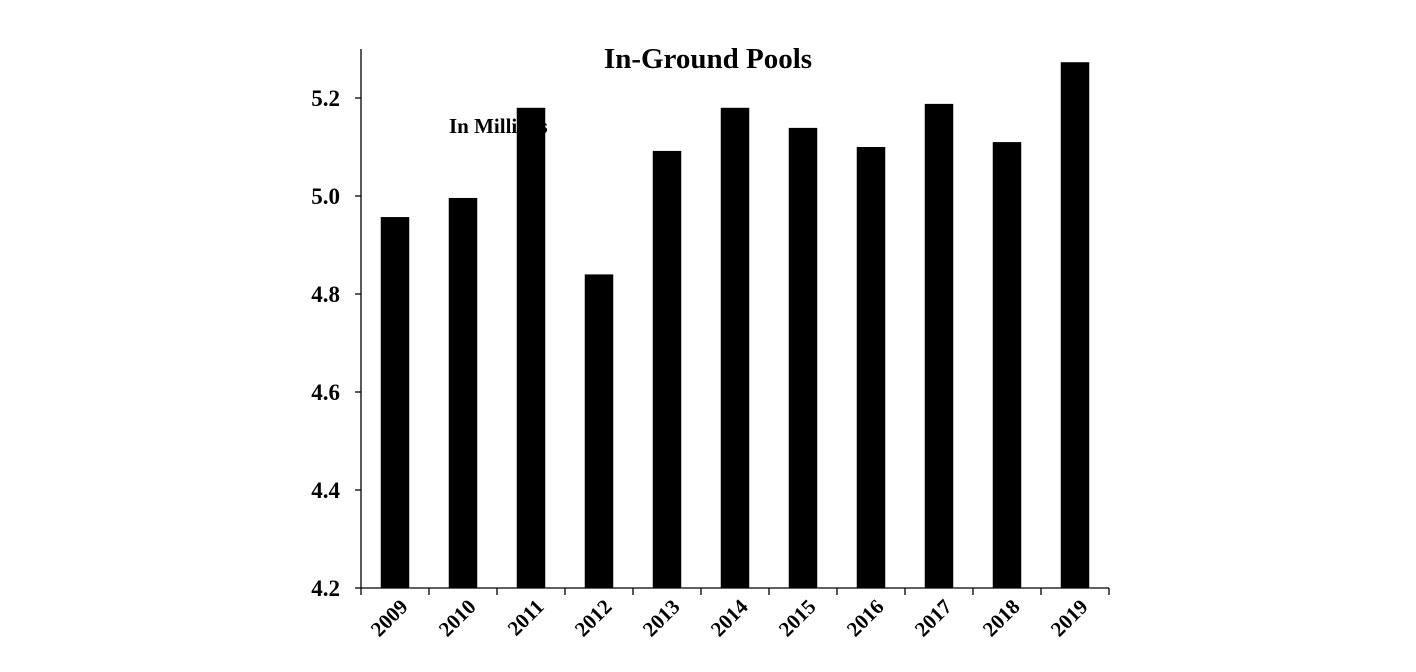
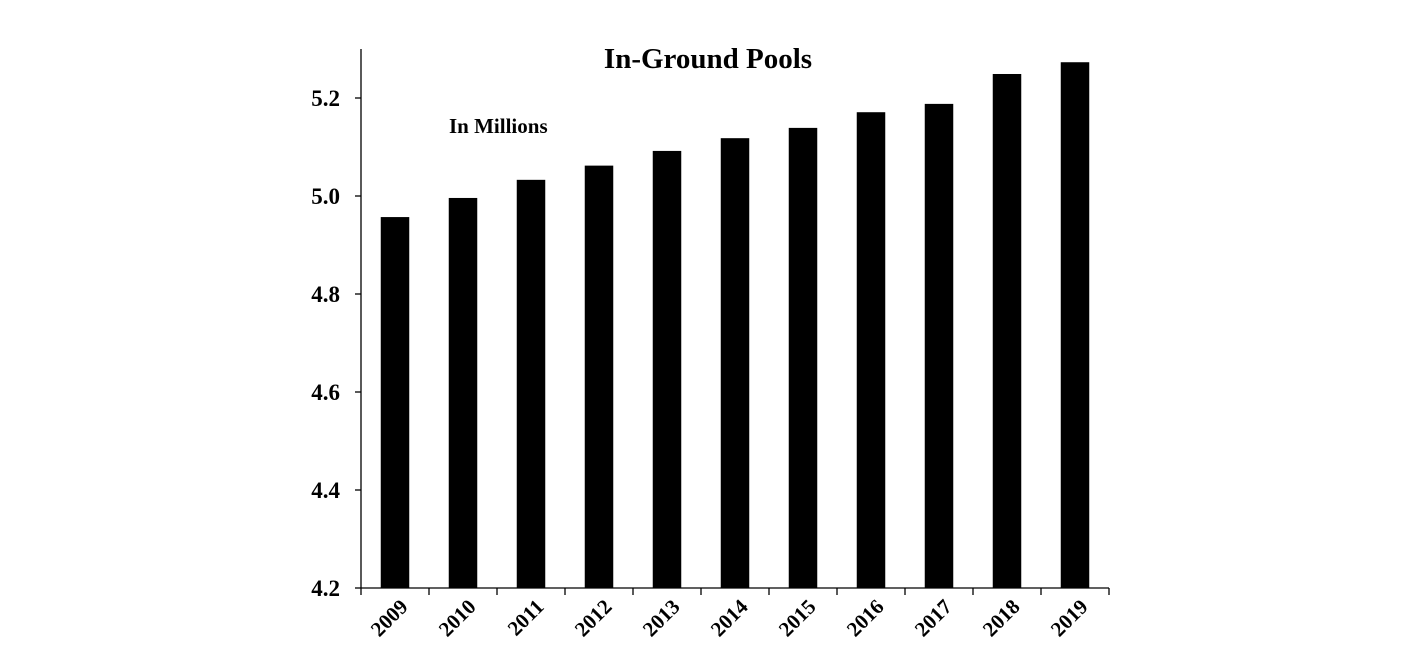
2011: 5.18 -> 5.03
2012: 4.84 -> 5.06
2014: 5.18 -> 5.12
2016: 5.10 -> 5.17
2018: 5.11 -> 5.25
